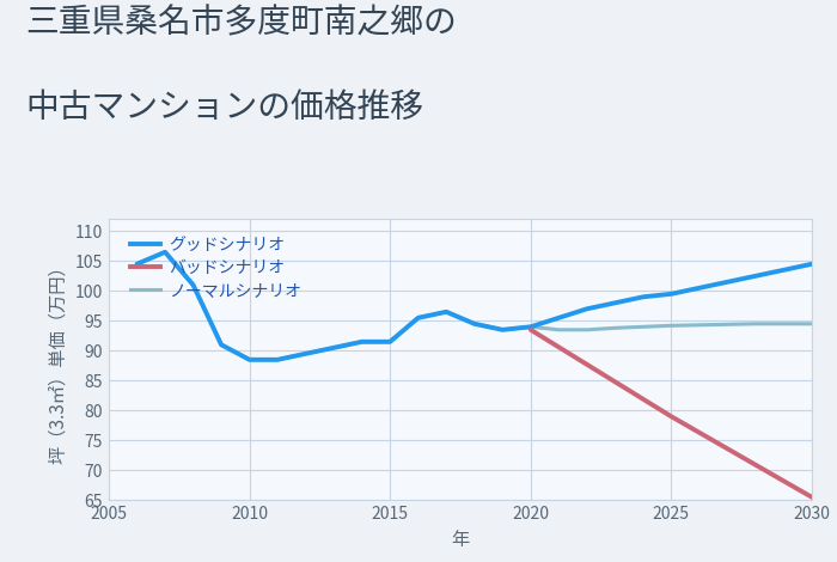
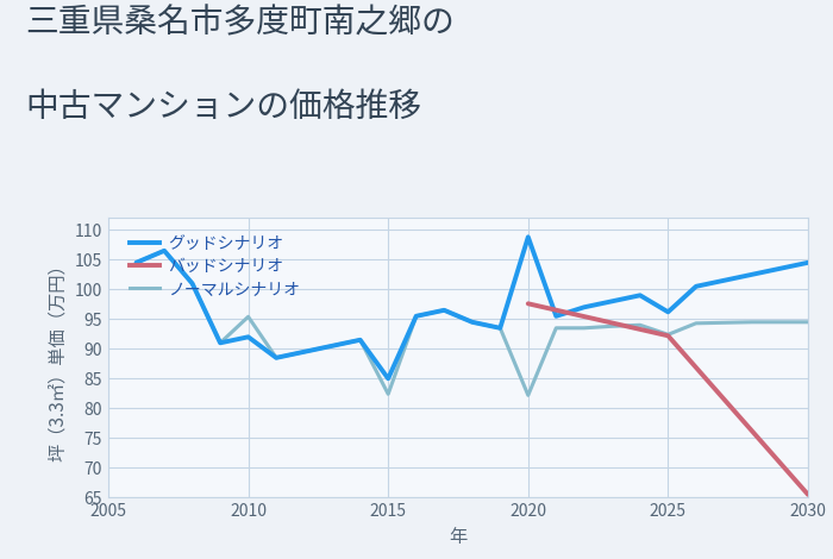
グッドシナリオ/2010: 88.5 -> 92.0
ノーマルシナリオ/2010: 88.5 -> 95.4
グッドシナリオ/2015: 91.5 -> 85.0
ノーマルシナリオ/2015: 91.5 -> 82.4
グッドシナリオ/2020: 94.0 -> 108.8
バッドシナリオ/2020: 93.5 -> 97.6
ノーマルシナリオ/2020: 94.0 -> 82.2
グッドシナリオ/2025: 99.5 -> 96.2
バッドシナリオ/2025: 79.0 -> 92.2
ノーマルシナリオ/2025: 94.2 -> 92.4
